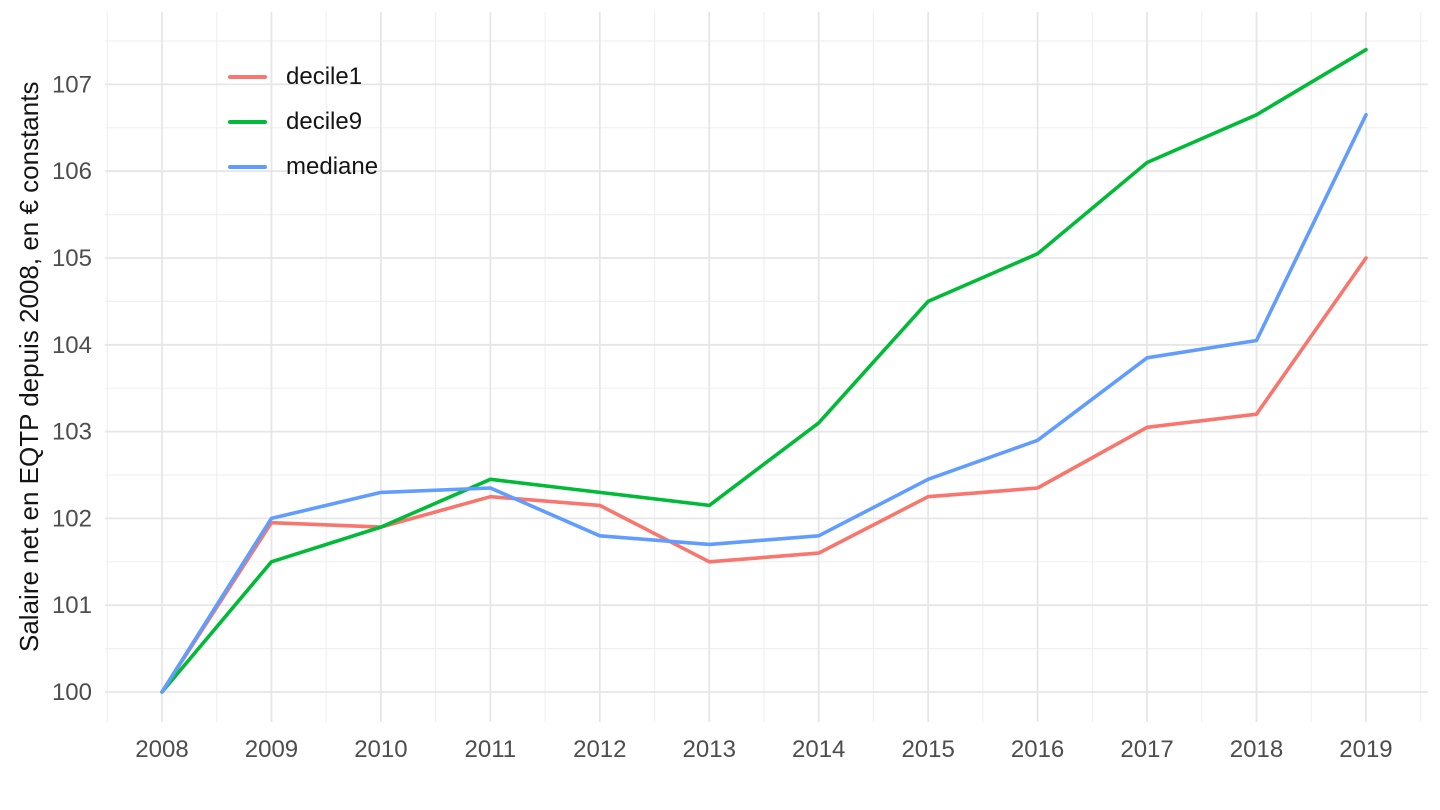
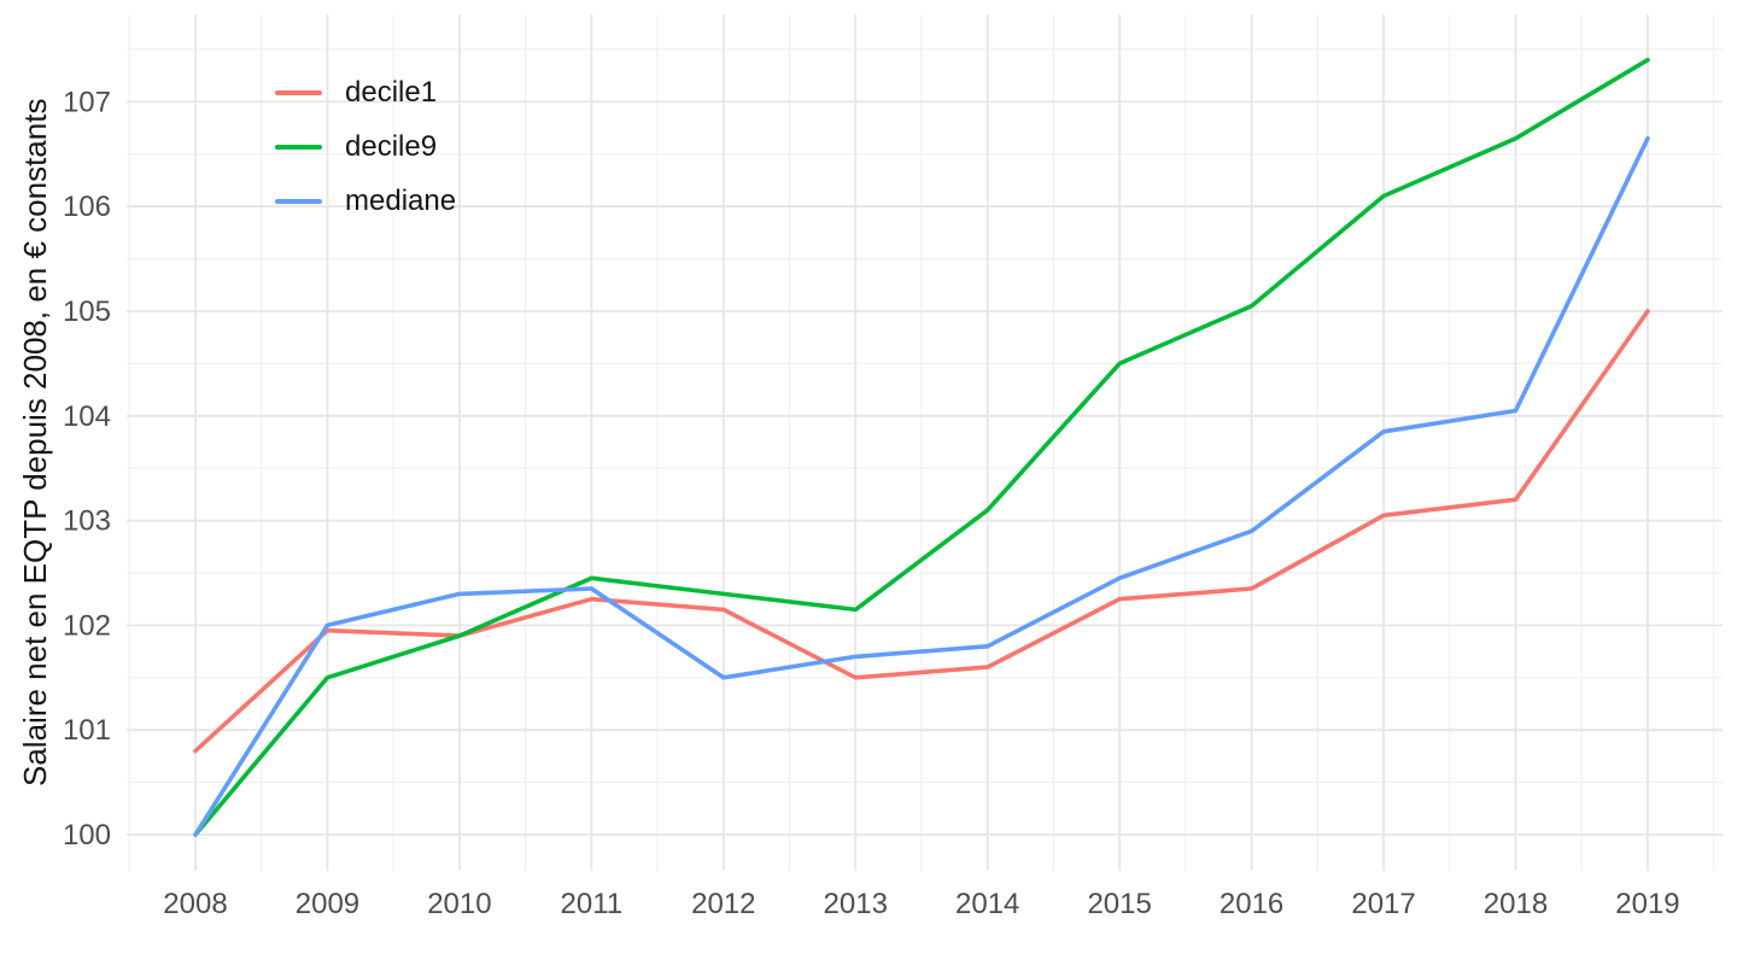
decile1/2008: 100.0 -> 100.8
mediane/2012: 101.8 -> 101.5
